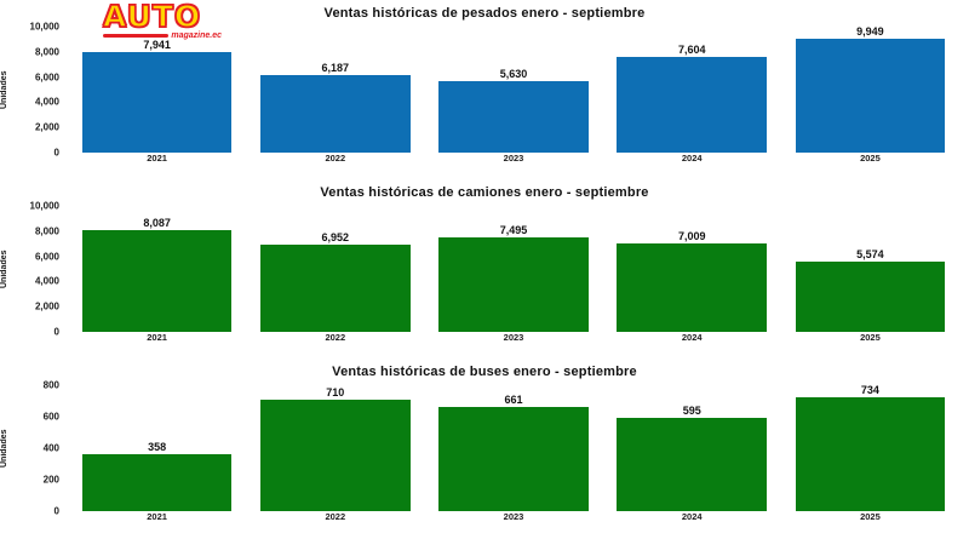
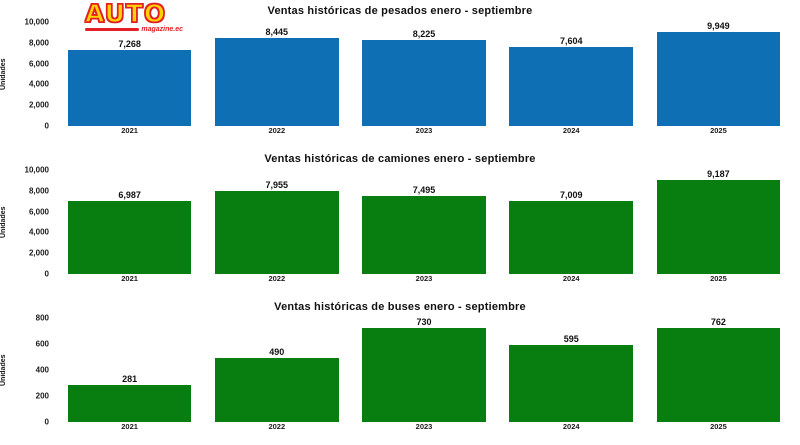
Ventas históricas de pesados enero - septiembre/2021: 7,941 -> 7,268
Ventas históricas de pesados enero - septiembre/2022: 6,187 -> 8,445
Ventas históricas de pesados enero - septiembre/2023: 5,630 -> 8,225
Ventas históricas de camiones enero - septiembre/2021: 8,087 -> 6,987
Ventas históricas de camiones enero - septiembre/2022: 6,952 -> 7,955
Ventas históricas de camiones enero - septiembre/2025: 5,574 -> 9,187
Ventas históricas de buses enero - septiembre/2021: 358 -> 281
Ventas históricas de buses enero - septiembre/2022: 710 -> 490
Ventas históricas de buses enero - septiembre/2023: 661 -> 730
Ventas históricas de buses enero - septiembre/2025: 734 -> 762
